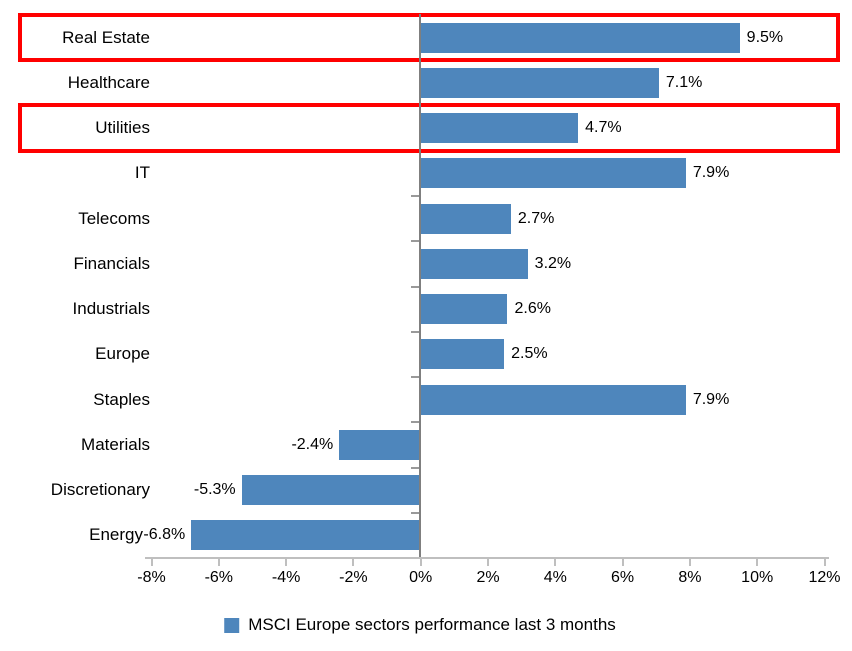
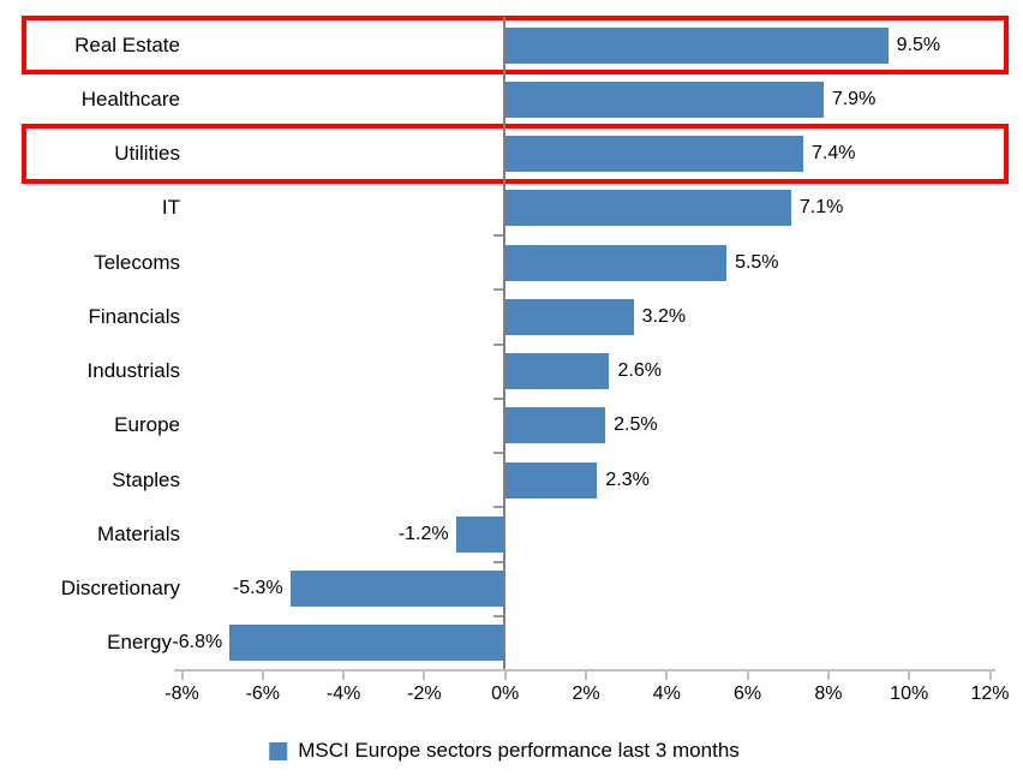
Healthcare: 7.1% -> 7.9%
Utilities: 4.7% -> 7.4%
IT: 7.9% -> 7.1%
Telecoms: 2.7% -> 5.5%
Staples: 7.9% -> 2.3%
Materials: -2.4% -> -1.2%
